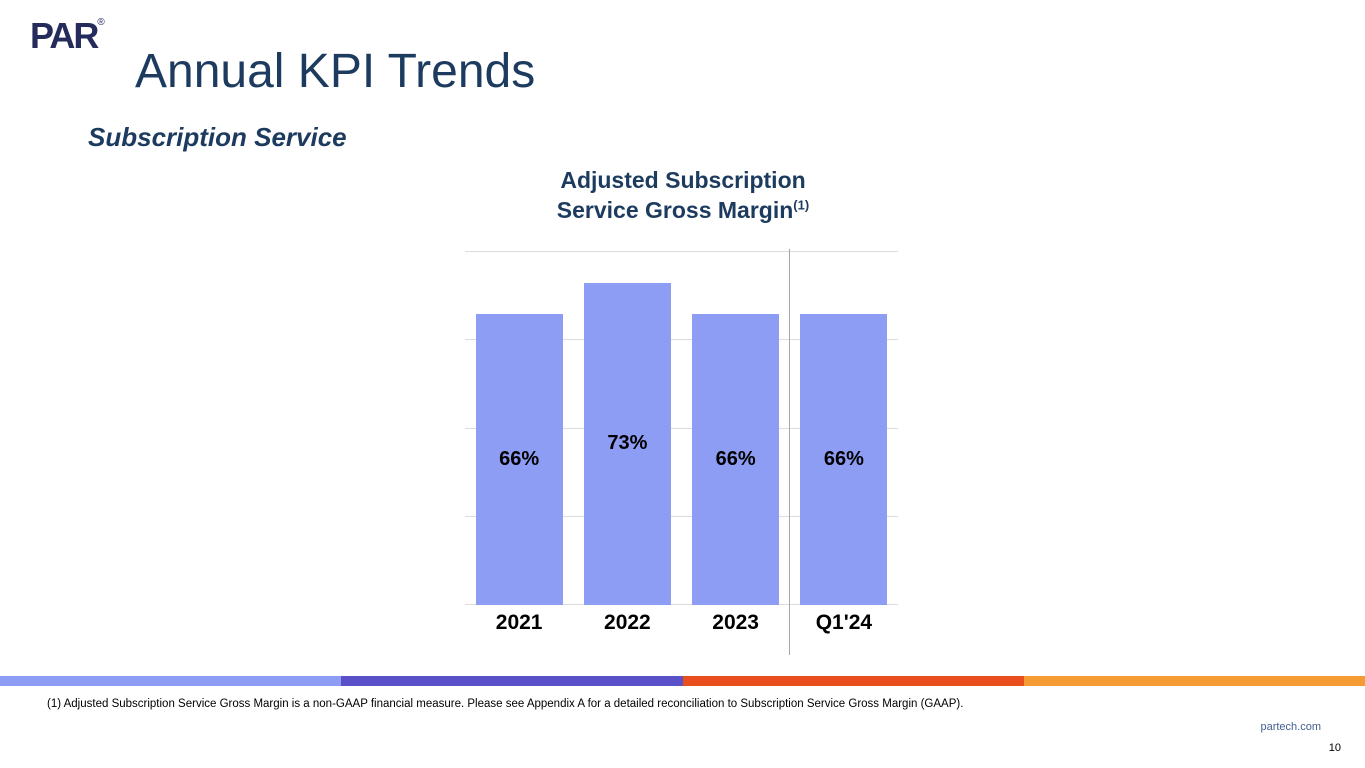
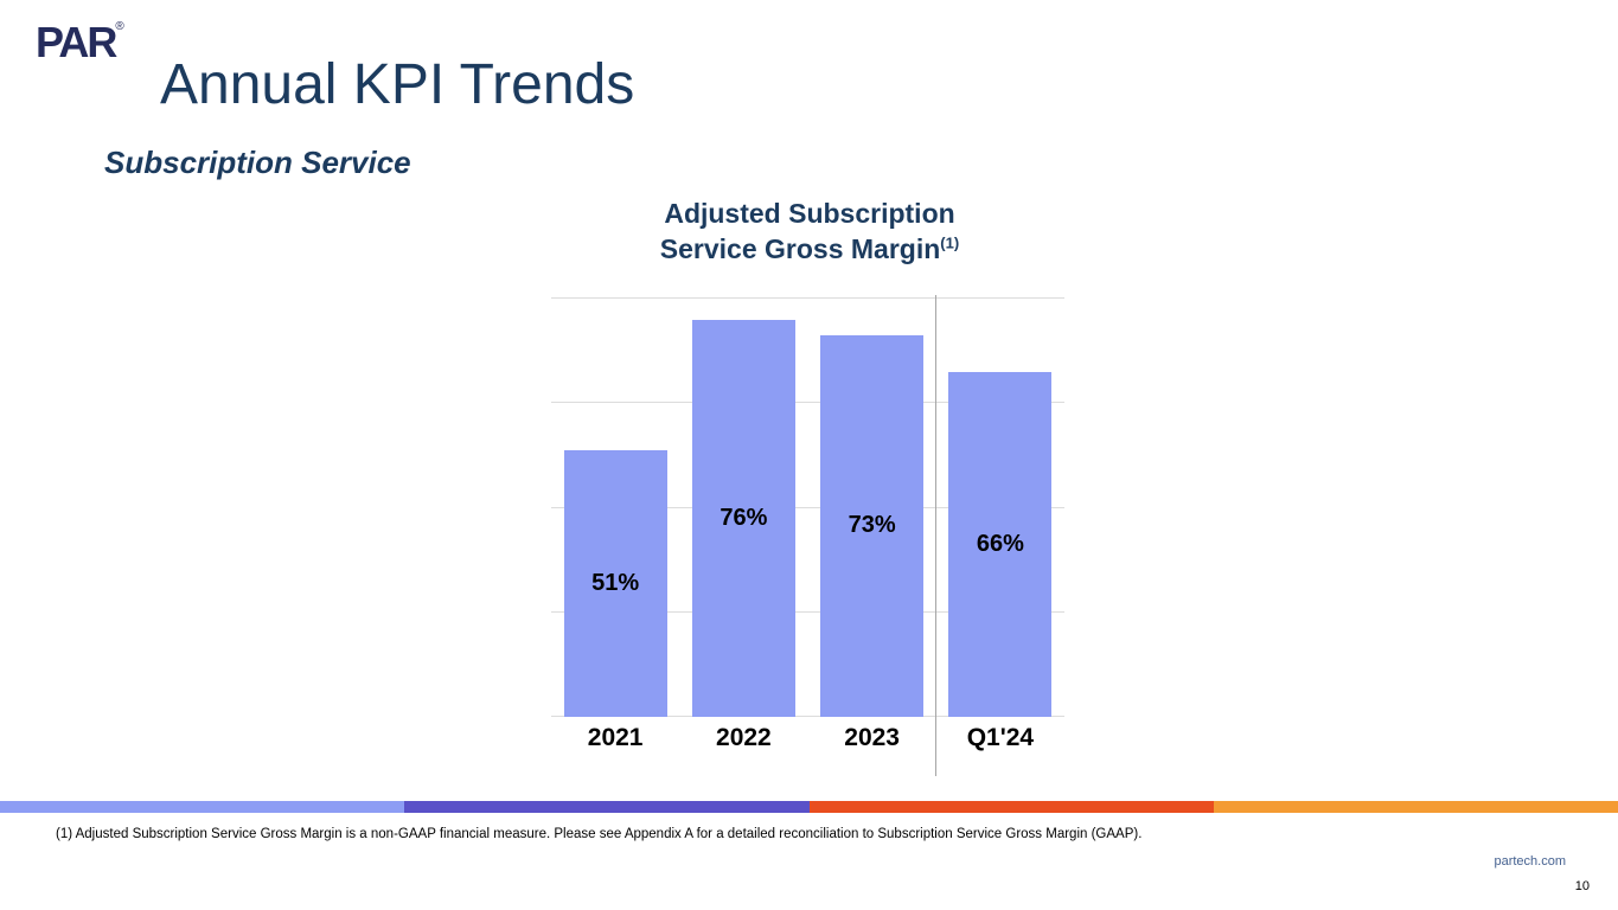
2021: 66% -> 51%
2022: 73% -> 76%
2023: 66% -> 73%
